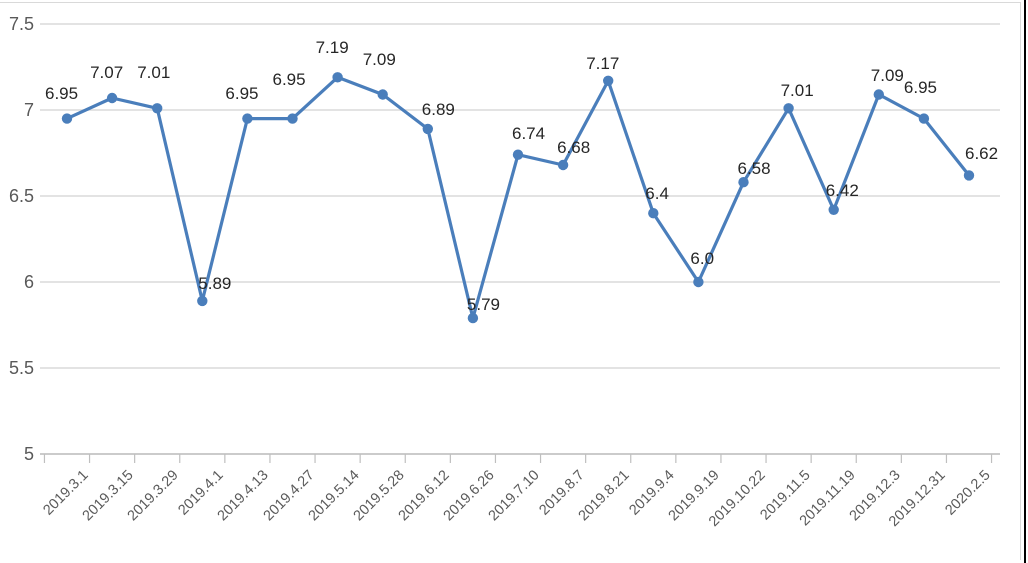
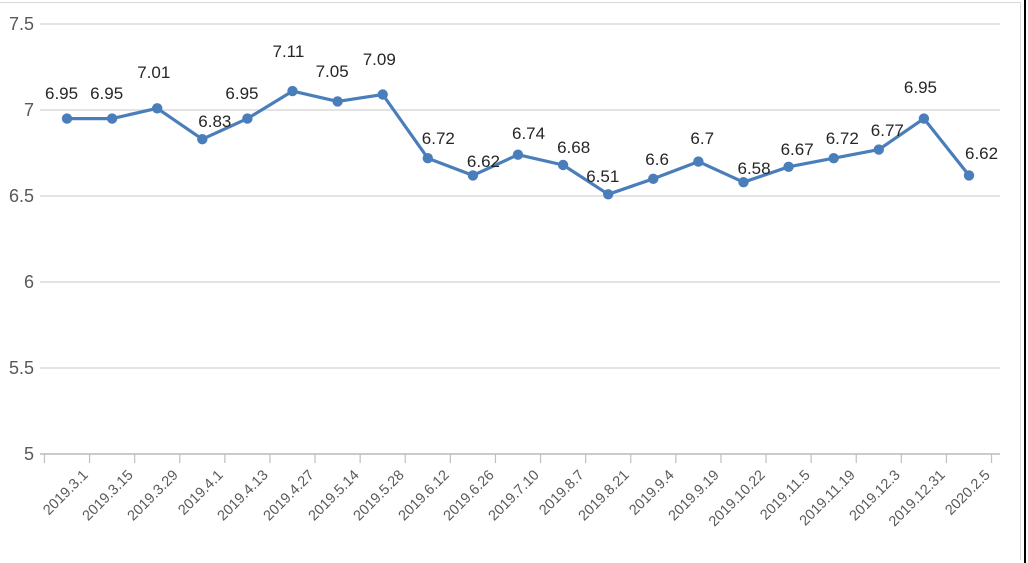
2019.3.15: 7.07 -> 6.95
2019.4.1: 5.89 -> 6.83
2019.4.27: 6.95 -> 7.11
2019.5.14: 7.19 -> 7.05
2019.6.12: 6.89 -> 6.72
2019.6.26: 5.79 -> 6.62
2019.8.21: 7.17 -> 6.51
2019.9.4: 6.4 -> 6.6
2019.9.19: 6.0 -> 6.7
2019.11.5: 7.01 -> 6.67
2019.11.19: 6.42 -> 6.72
2019.12.3: 7.09 -> 6.77
